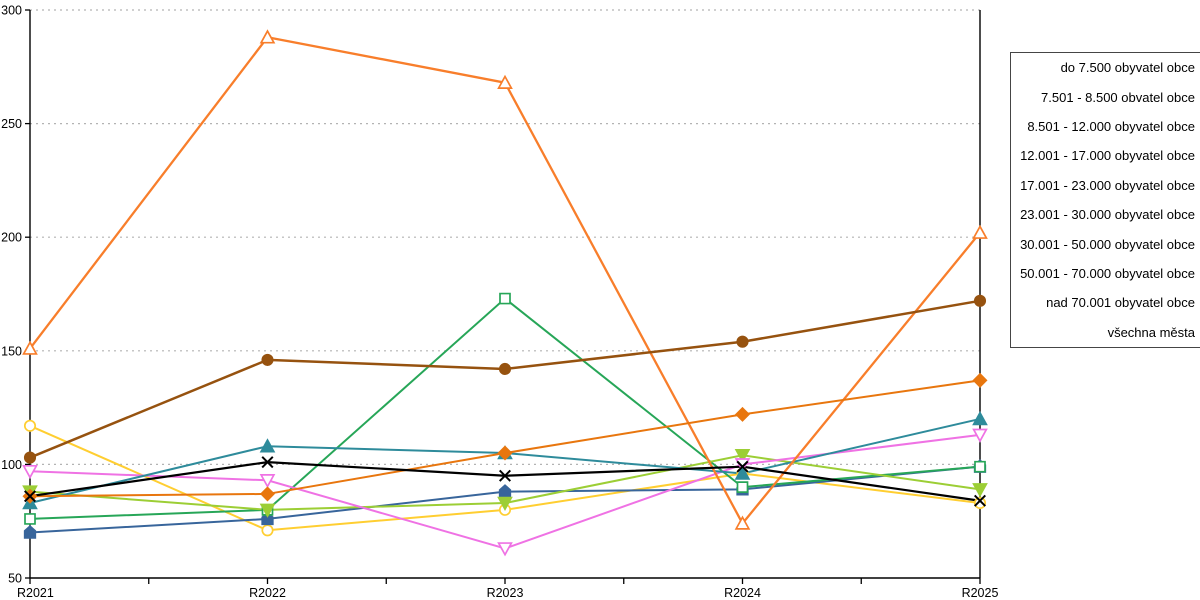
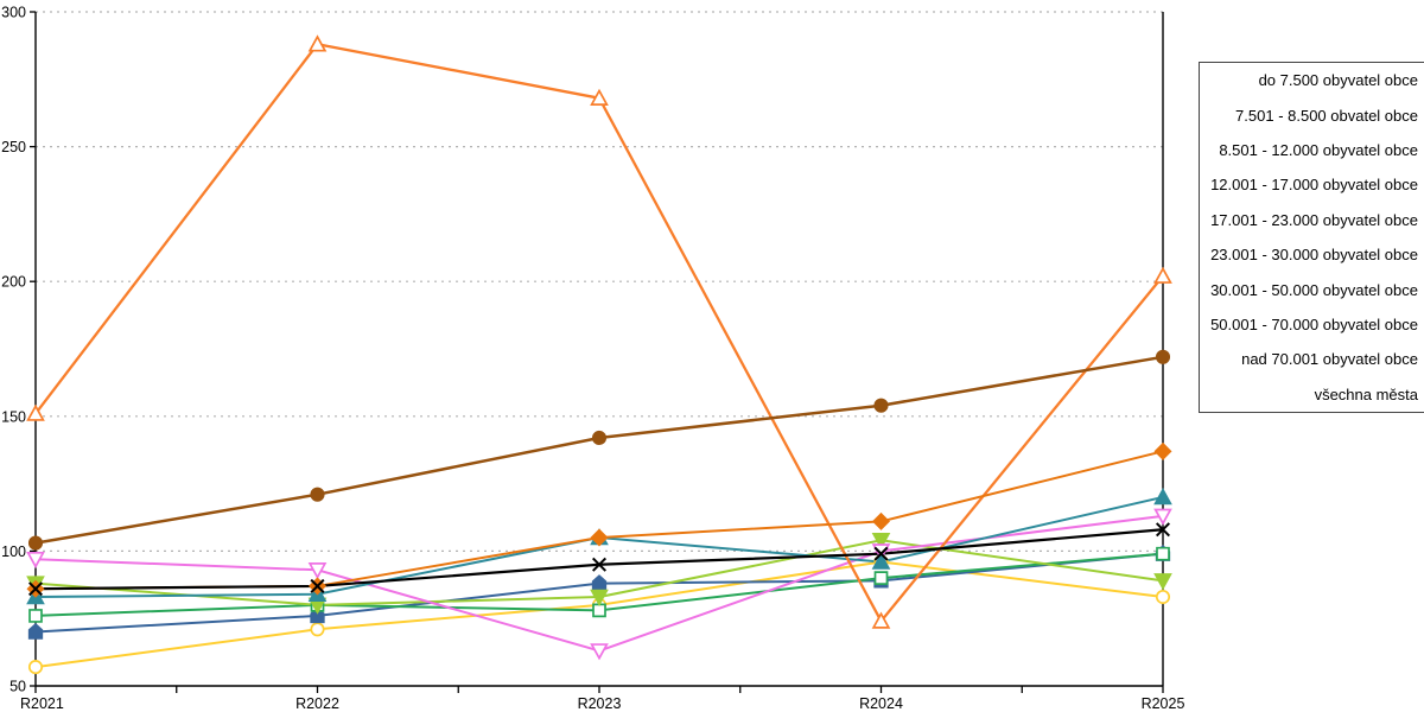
do 7.500 obyvatel obce/R2021: 117 -> 57
23.001 - 30.000 obyvatel obce/R2022: 108 -> 84
nad 70.001 obyvatel obce/R2022: 146 -> 121
všechna města/R2022: 101 -> 87
8.501 - 12.000 obyvatel obce/R2023: 173 -> 78
50.001 - 70.000 obyvatel obce/R2024: 122 -> 111
všechna města/R2025: 84 -> 108
